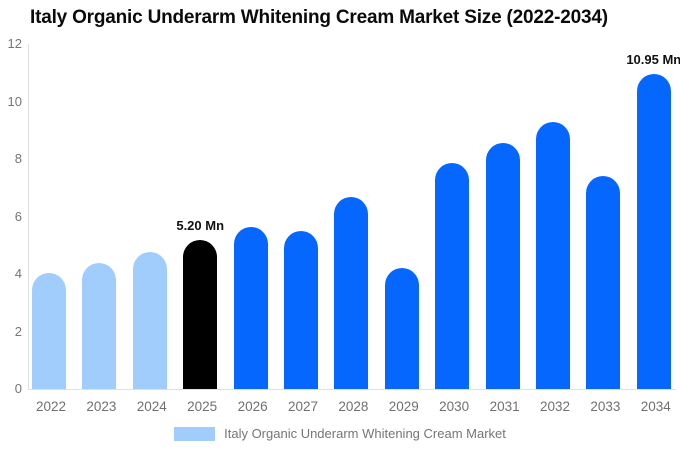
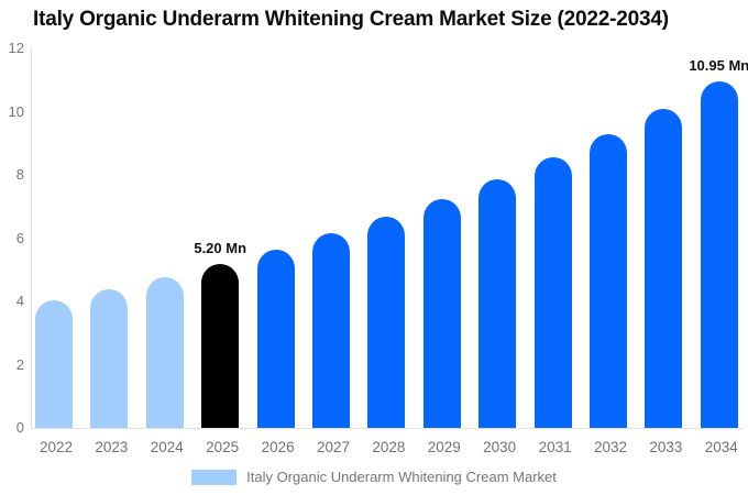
2027: 5.5 -> 6.1
2029: 4.2 -> 7.2
2033: 7.4 -> 10.1
